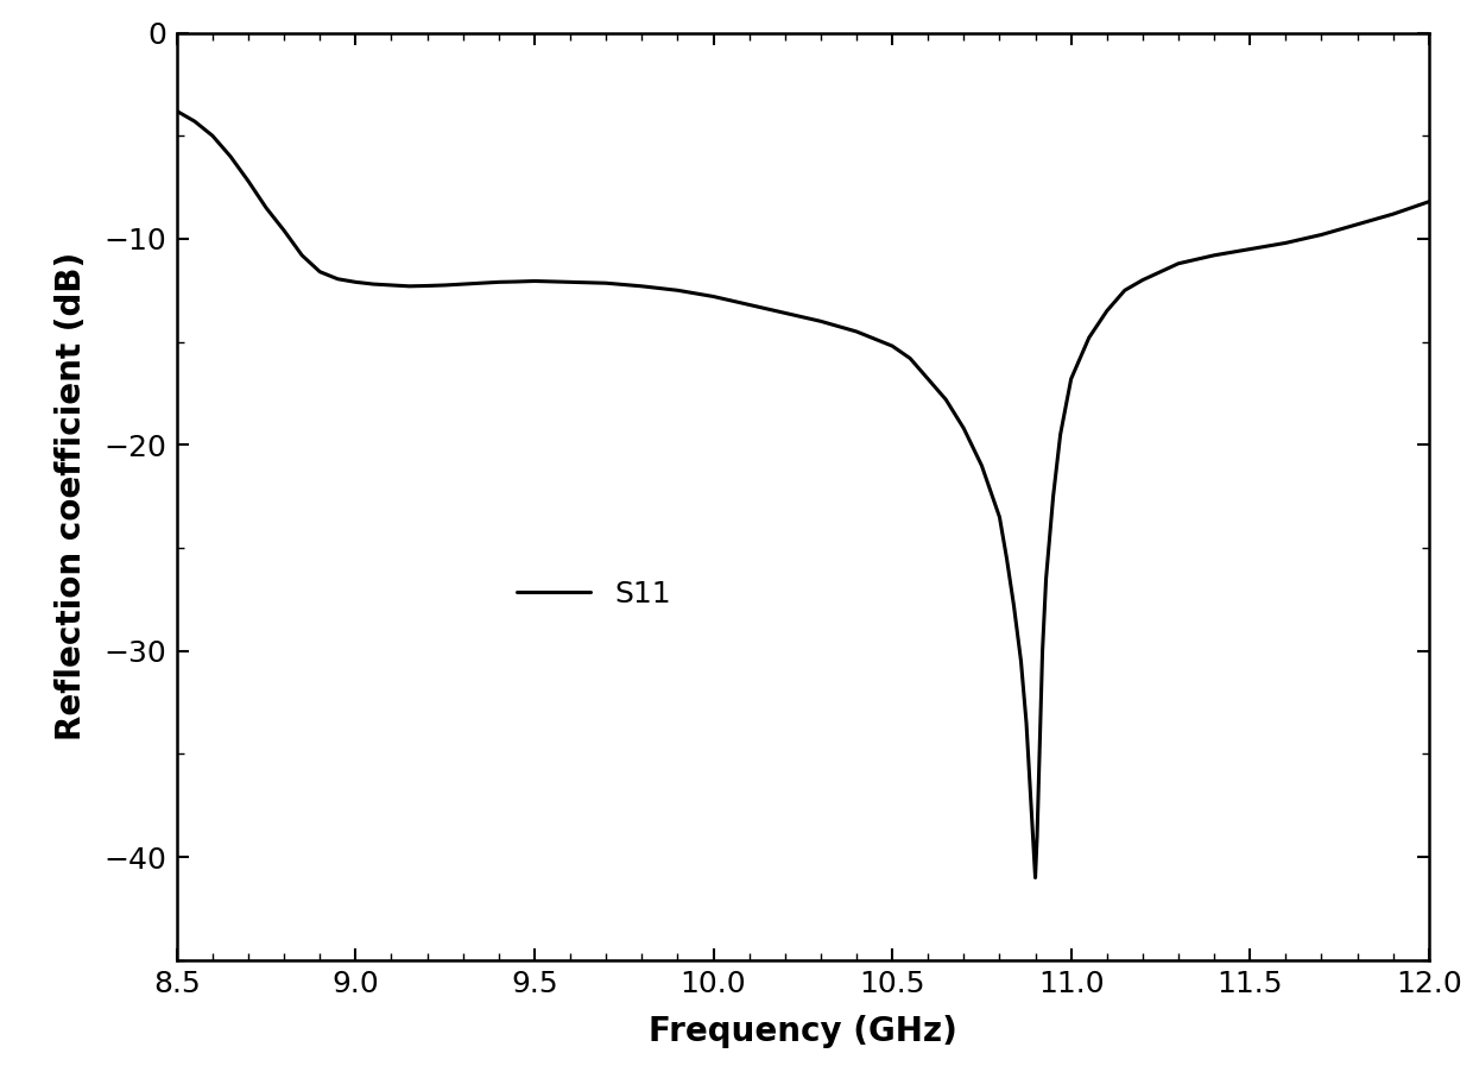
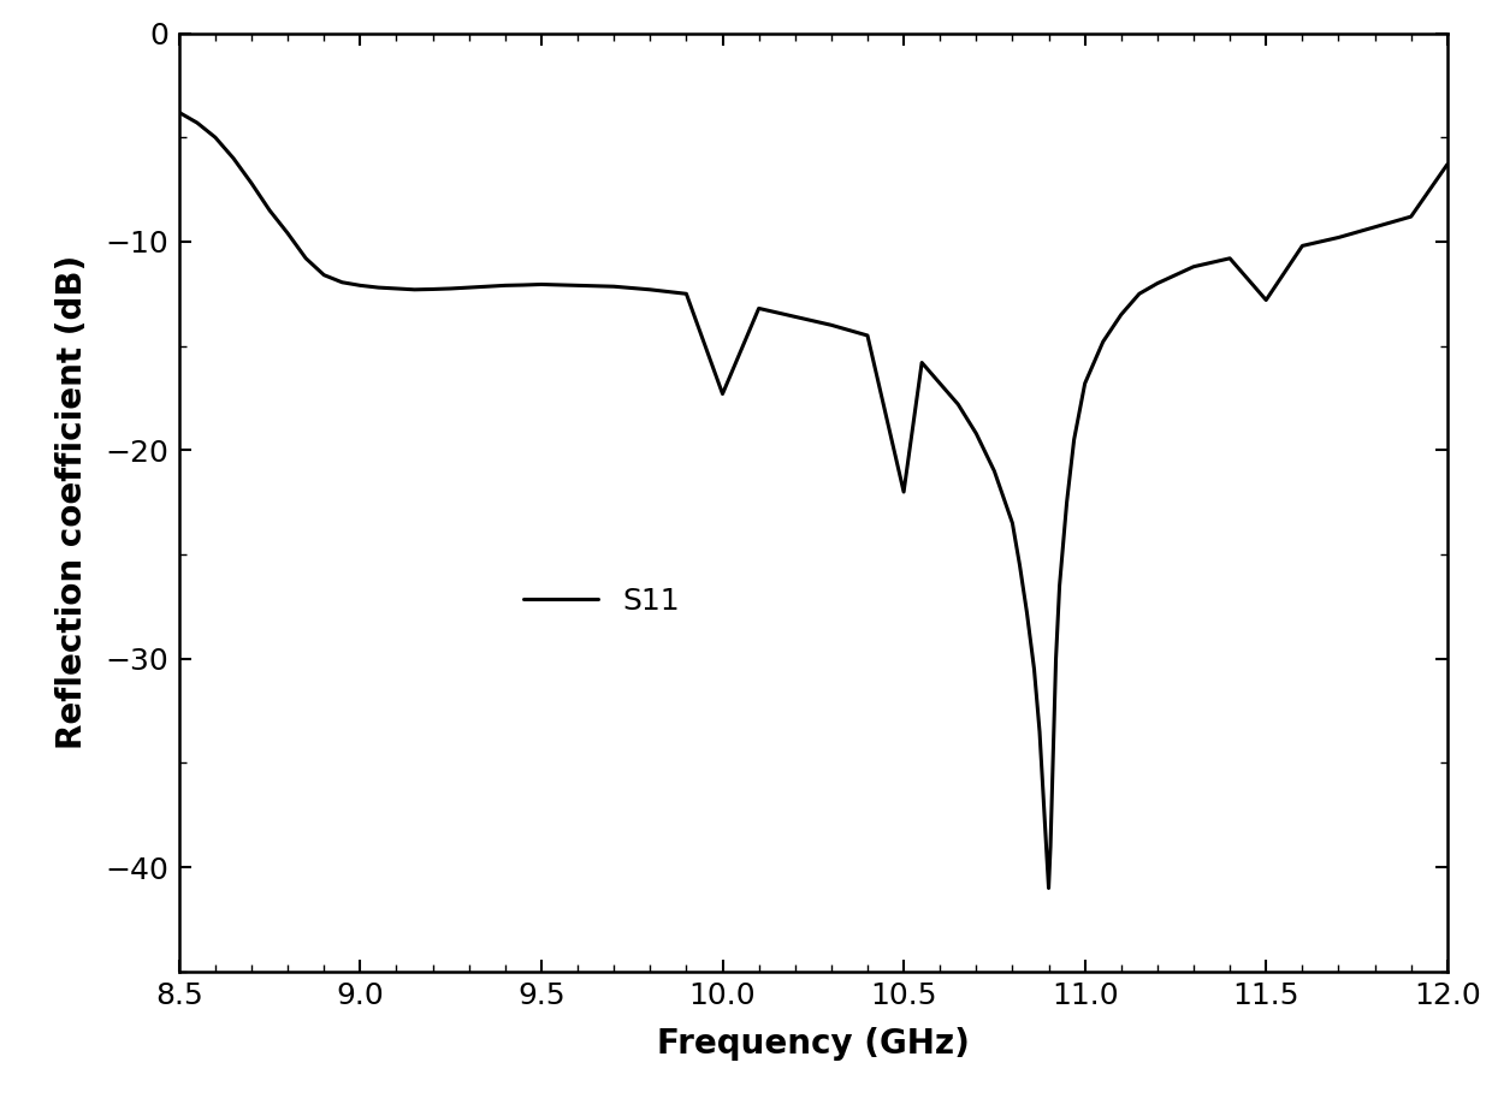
10.0: -12.8 -> -17.3
10.5: -15.2 -> -22.0
11.5: -10.5 -> -12.8
12.0: -8.2 -> -6.3
